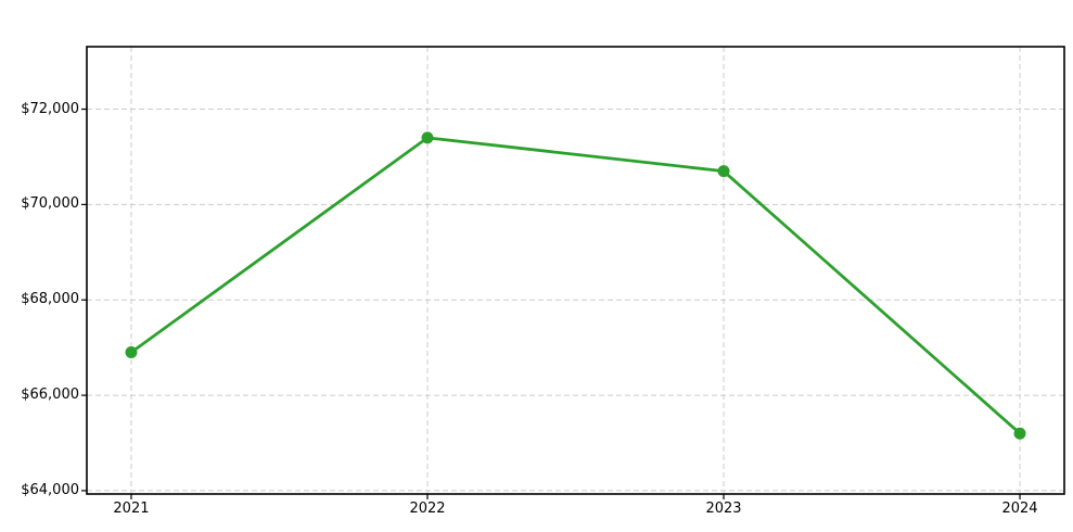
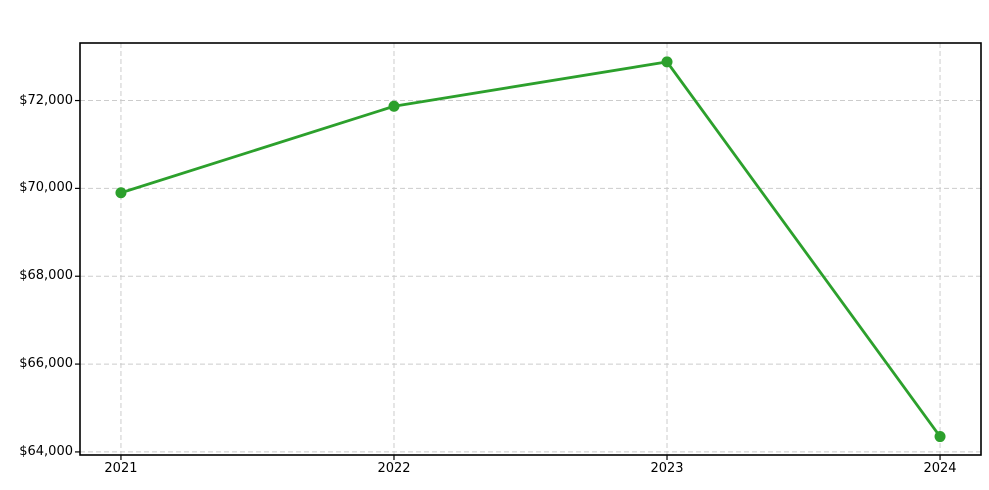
2021: $66900 -> $69900
2022: $71400 -> $71900
2023: $70700 -> $72900
2024: $65200 -> $64400
